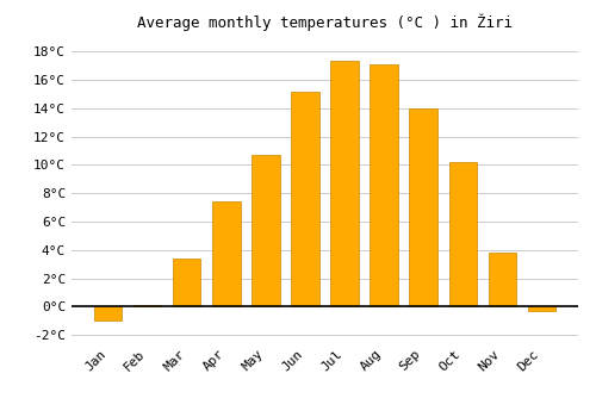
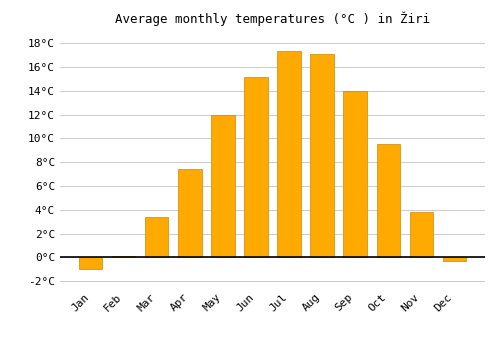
May: 10.7°C -> 12.0°C
Oct: 10.2°C -> 9.5°C
